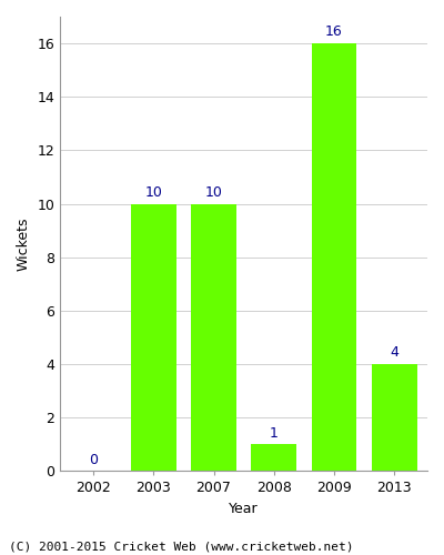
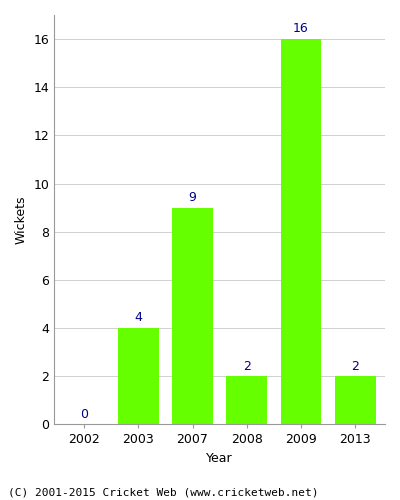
2003: 10 -> 4
2007: 10 -> 9
2008: 1 -> 2
2013: 4 -> 2
